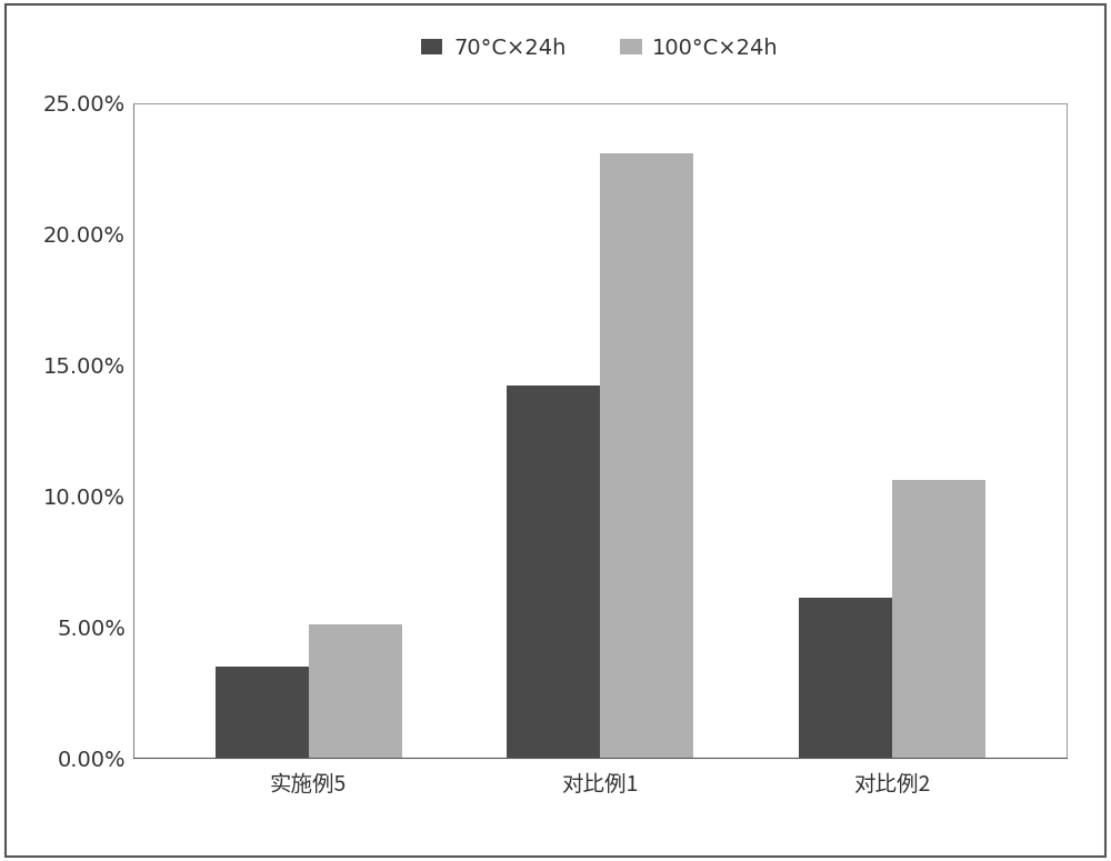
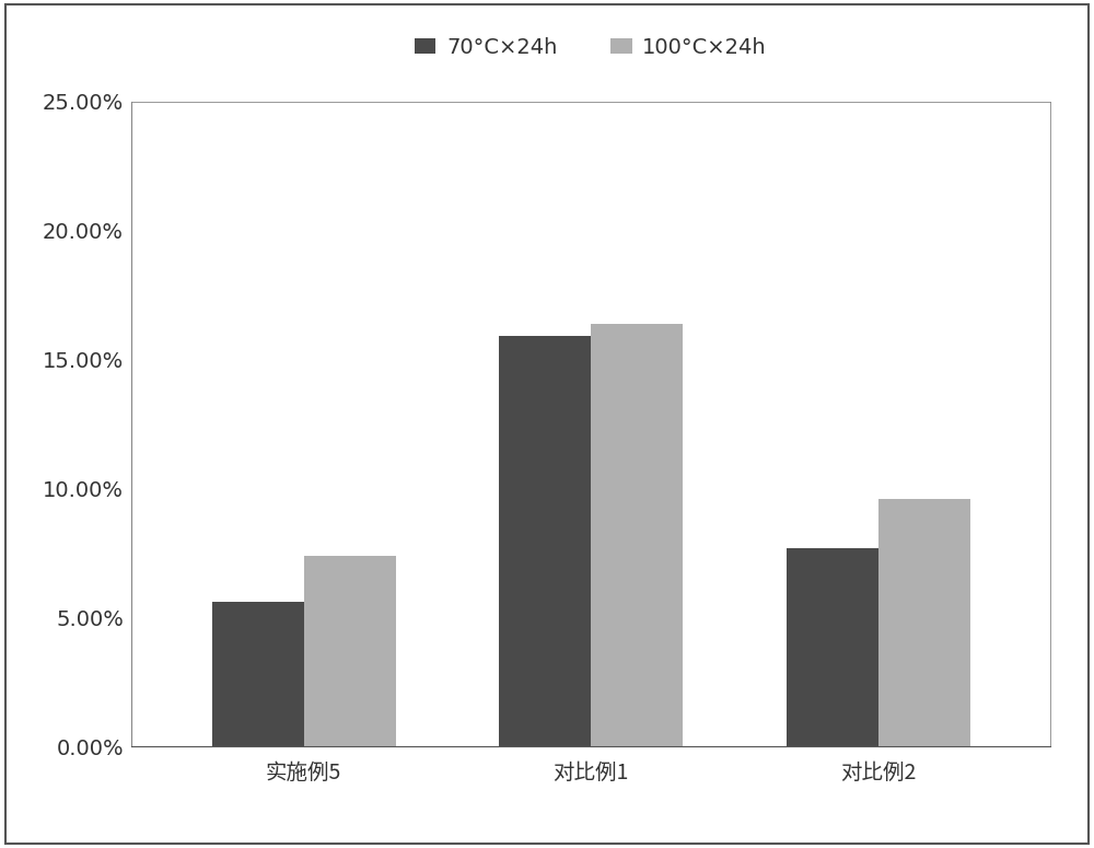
70°C×24h/实施例5: 3.5% -> 5.6%
100°C×24h/实施例5: 5.1% -> 7.4%
70°C×24h/对比例1: 14.2% -> 15.9%
100°C×24h/对比例1: 23.1% -> 16.4%
70°C×24h/对比例2: 6.1% -> 7.7%
100°C×24h/对比例2: 10.6% -> 9.6%
